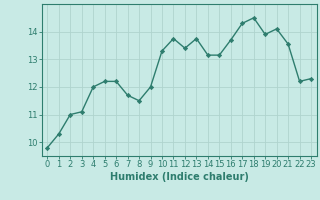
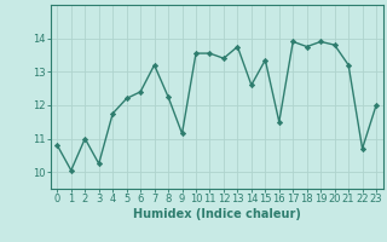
0: 9.80 -> 10.80
1: 10.30 -> 10.05
3: 11.10 -> 10.25
4: 12.00 -> 11.75
6: 12.20 -> 12.40
7: 11.70 -> 13.20
8: 11.50 -> 12.25
9: 12.00 -> 11.15
10: 13.30 -> 13.55
11: 13.75 -> 13.55
14: 13.15 -> 12.60
15: 13.15 -> 13.35
16: 13.70 -> 11.50
17: 14.30 -> 13.90
18: 14.50 -> 13.75
20: 14.10 -> 13.80
21: 13.55 -> 13.20
22: 12.20 -> 10.70
23: 12.30 -> 12.00
